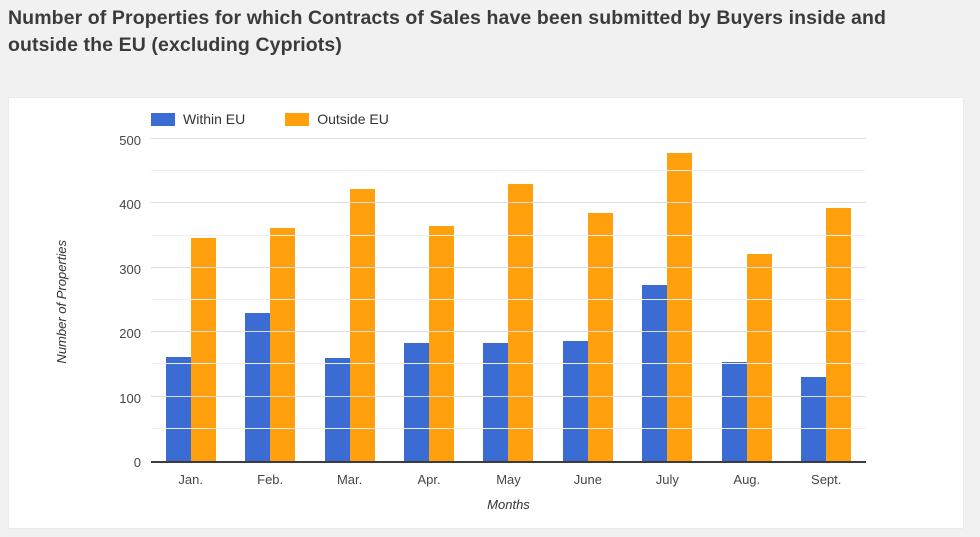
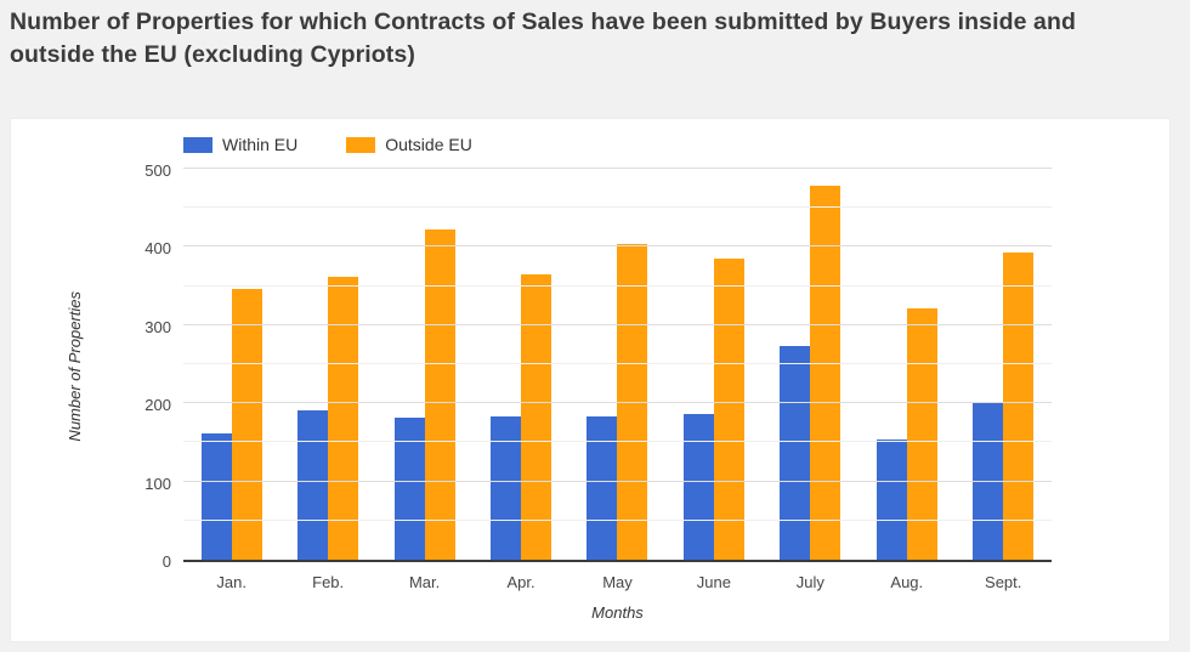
Within EU/Feb.: 230 -> 190
Within EU/Mar.: 160 -> 180
Outside EU/May: 430 -> 400
Within EU/Sept.: 130 -> 200
